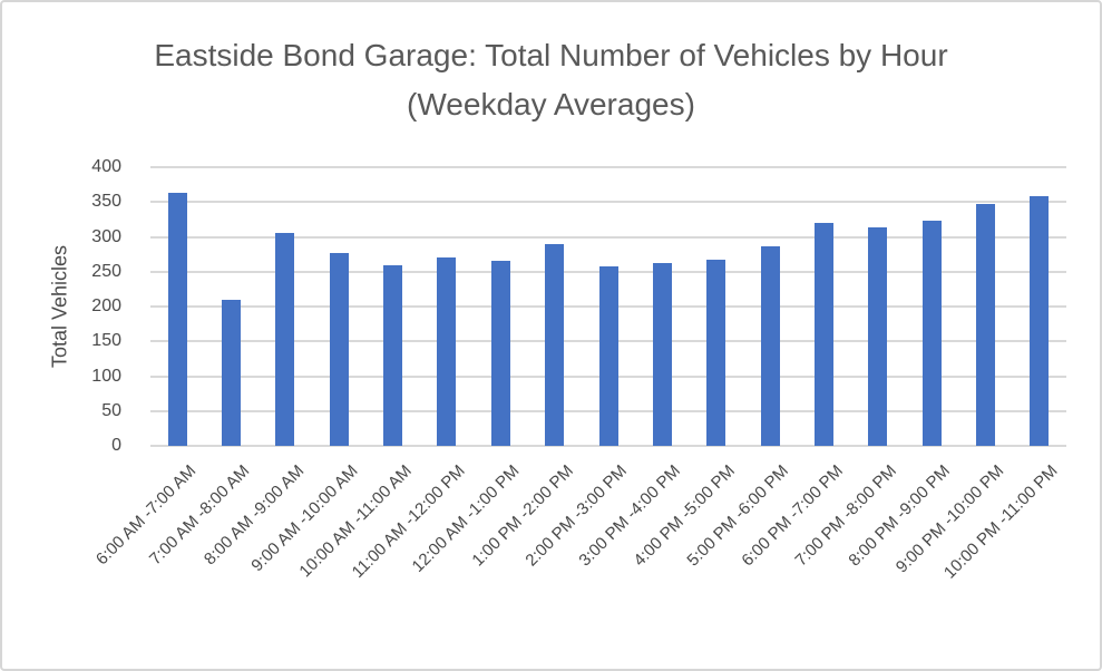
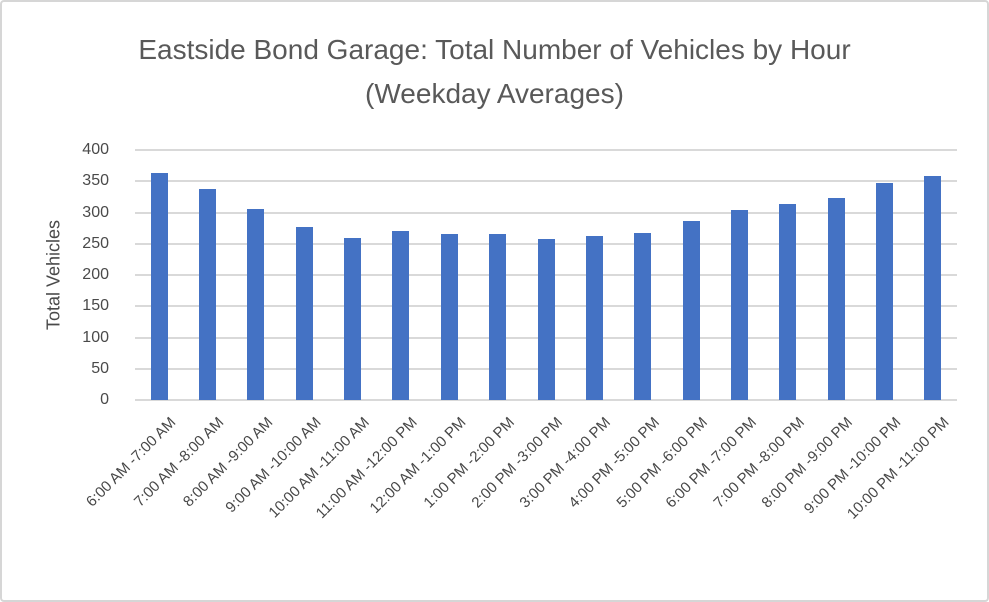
7:00 AM -8:00 AM: 210 -> 340
1:00 PM -2:00 PM: 290 -> 270
6:00 PM -7:00 PM: 320 -> 300
